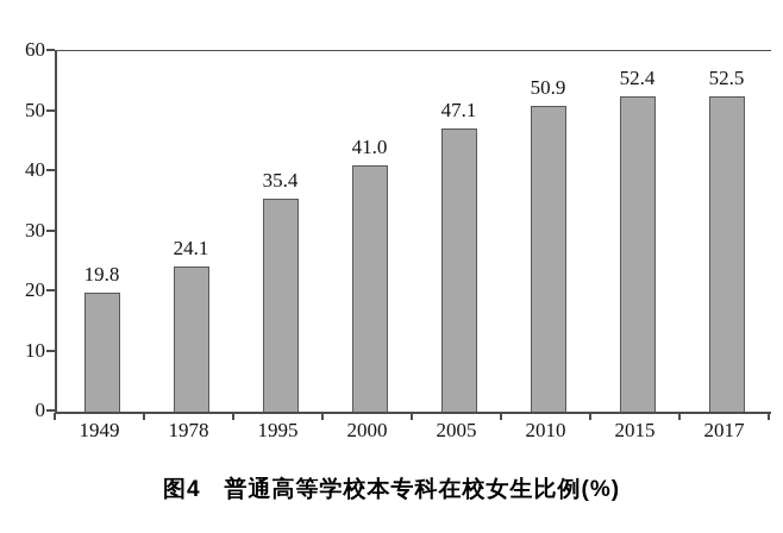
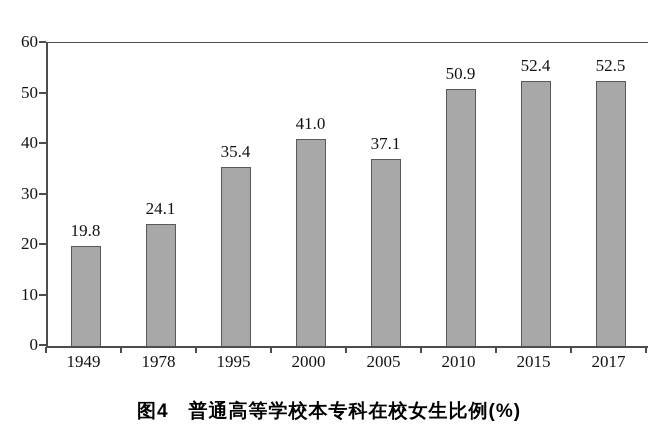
2005: 47.1 -> 37.1
